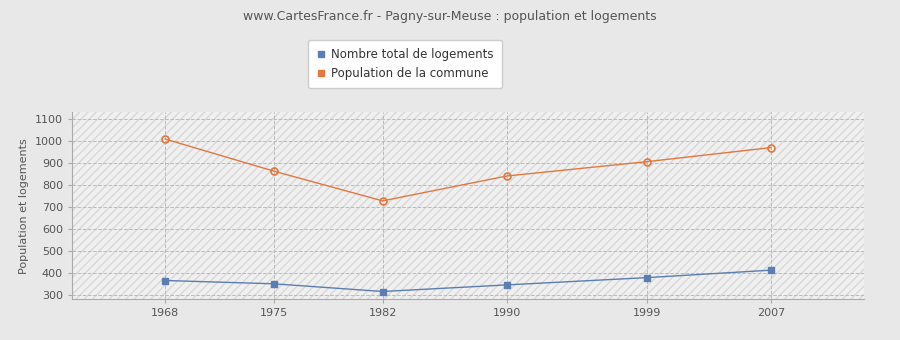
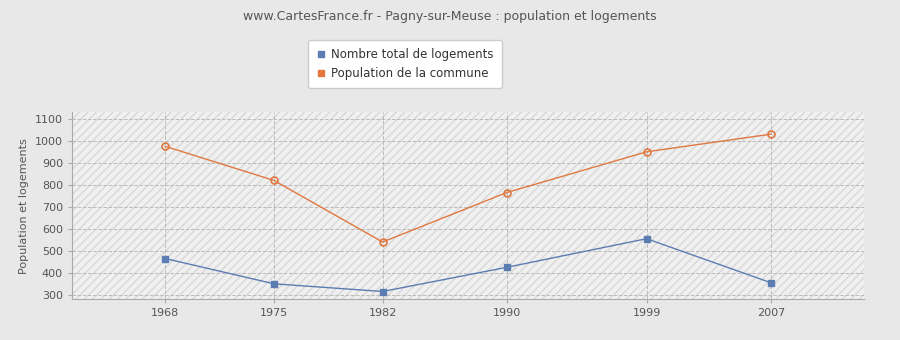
Nombre total de logements/1968: 365 -> 465
Population de la commune/1968: 1008 -> 975
Population de la commune/1975: 862 -> 820
Population de la commune/1982: 727 -> 540
Nombre total de logements/1990: 345 -> 425
Population de la commune/1990: 840 -> 765
Nombre total de logements/1999: 378 -> 555
Population de la commune/1999: 905 -> 950
Nombre total de logements/2007: 412 -> 355
Population de la commune/2007: 969 -> 1030
